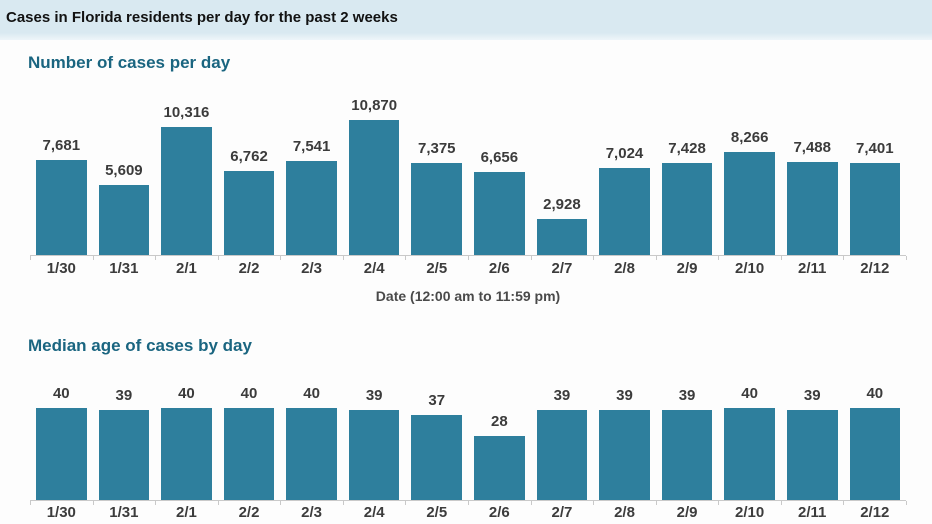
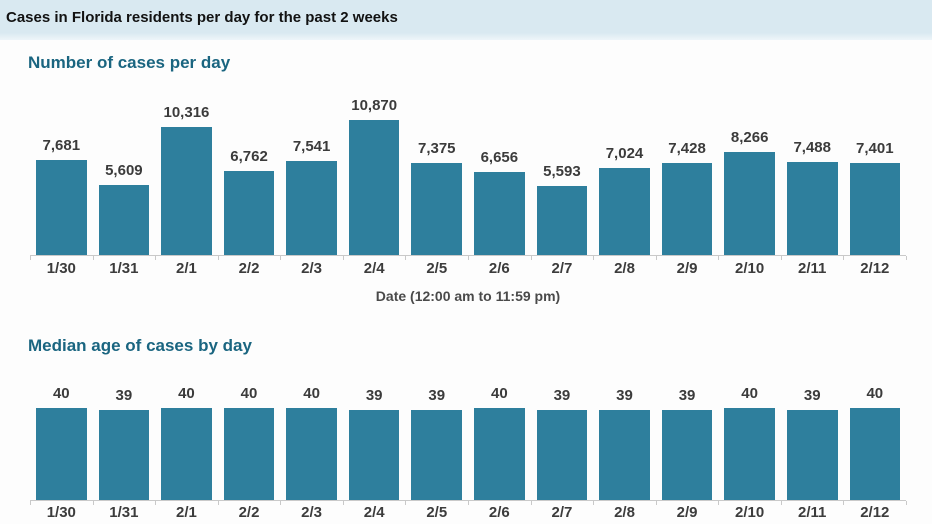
Number of cases per day/2/7: 2,928 -> 5,593
Median age of cases by day/2/5: 37 -> 39
Median age of cases by day/2/6: 28 -> 40
